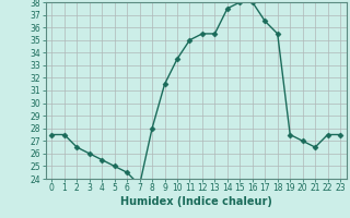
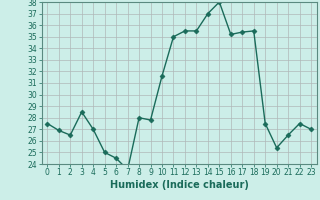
1: 27.5 -> 26.9
3: 26.0 -> 28.5
4: 25.5 -> 27.0
9: 31.5 -> 27.8
10: 33.5 -> 31.6
14: 37.5 -> 37.0
16: 38.0 -> 35.2
17: 36.5 -> 35.4
20: 27.0 -> 25.4
23: 27.5 -> 27.0
